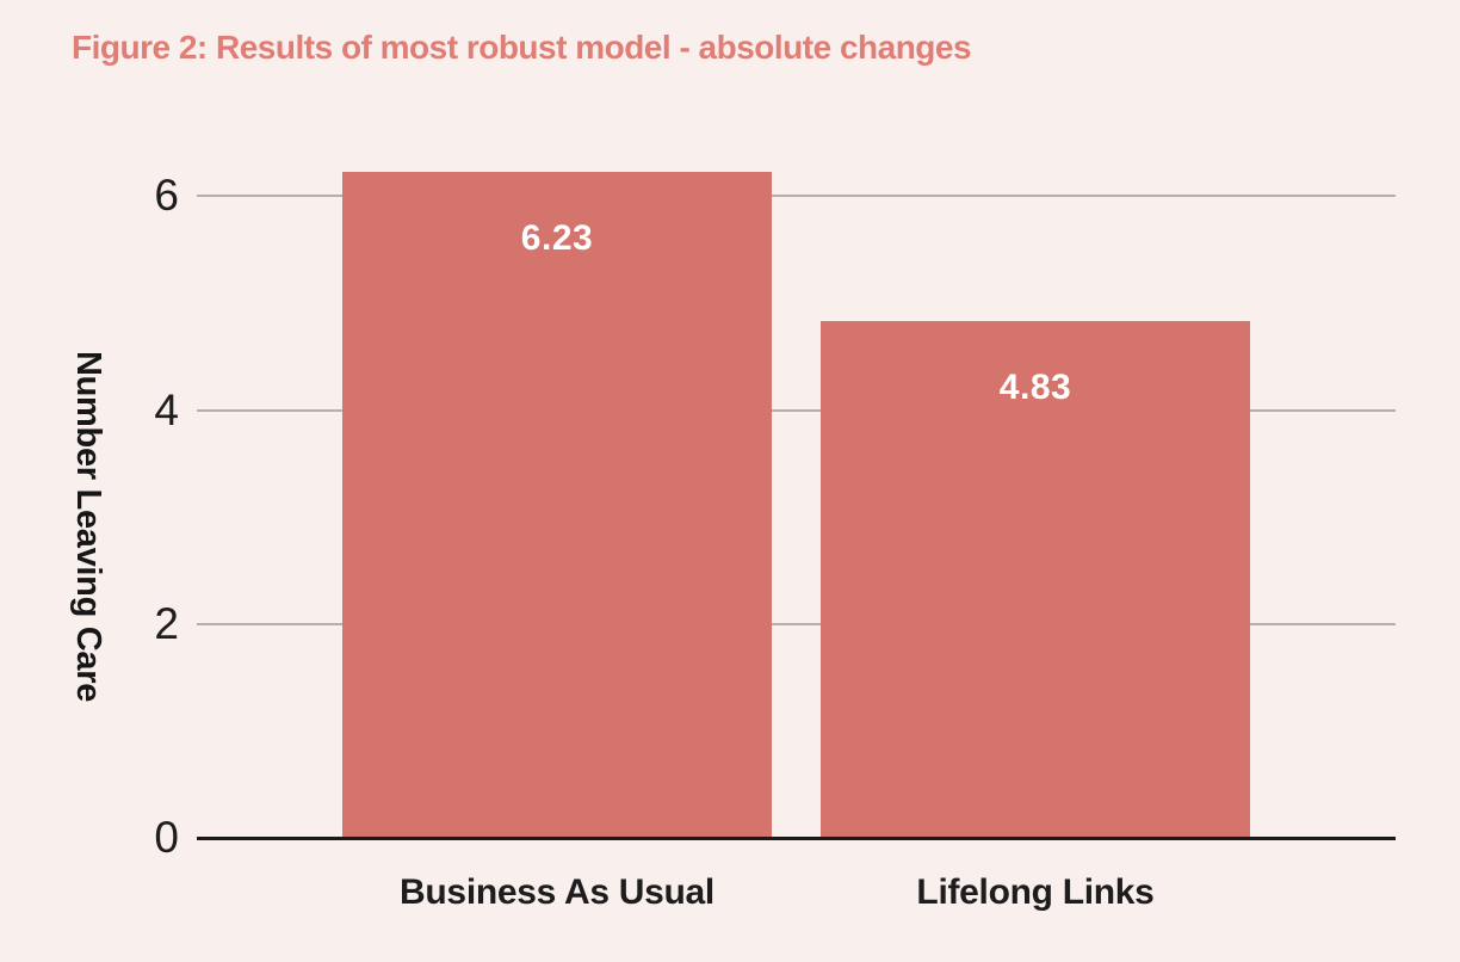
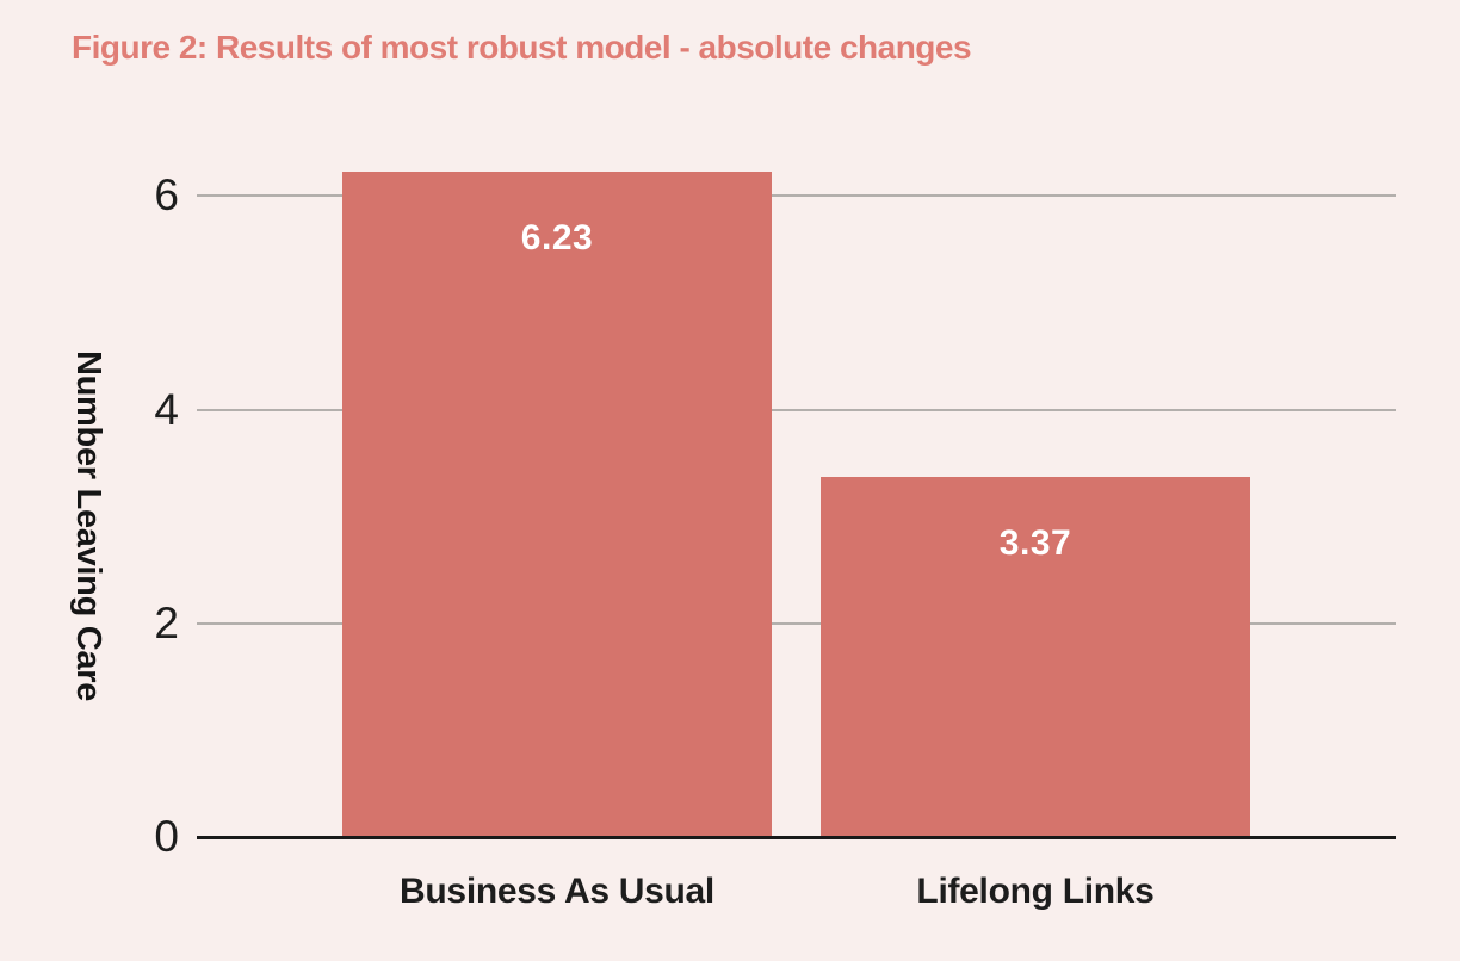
Lifelong Links: 4.83 -> 3.37
